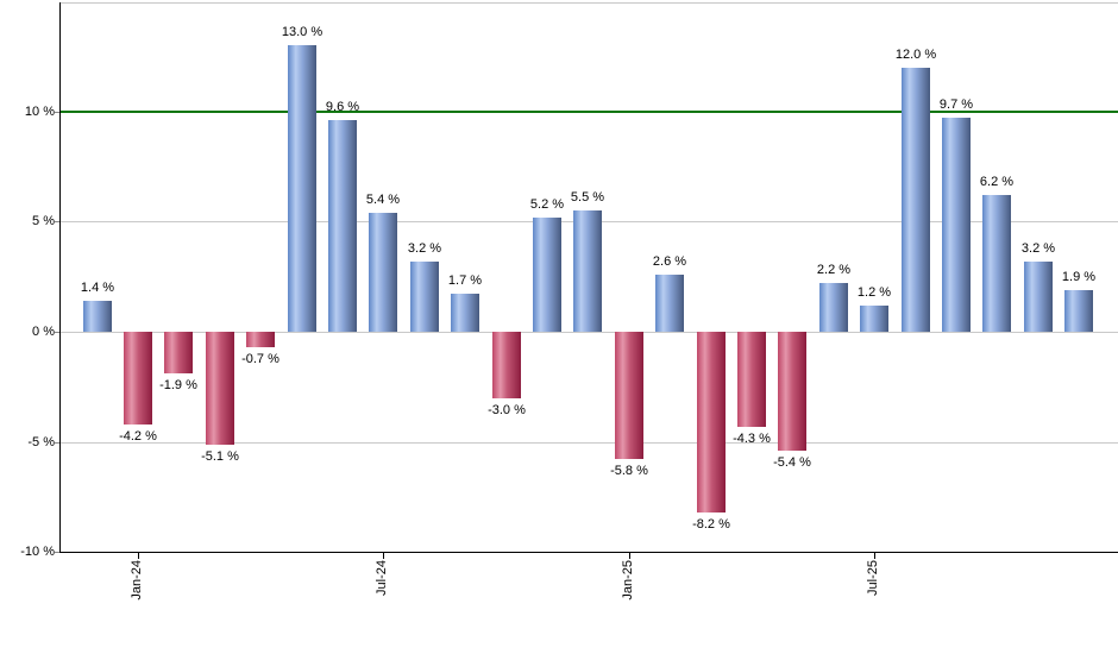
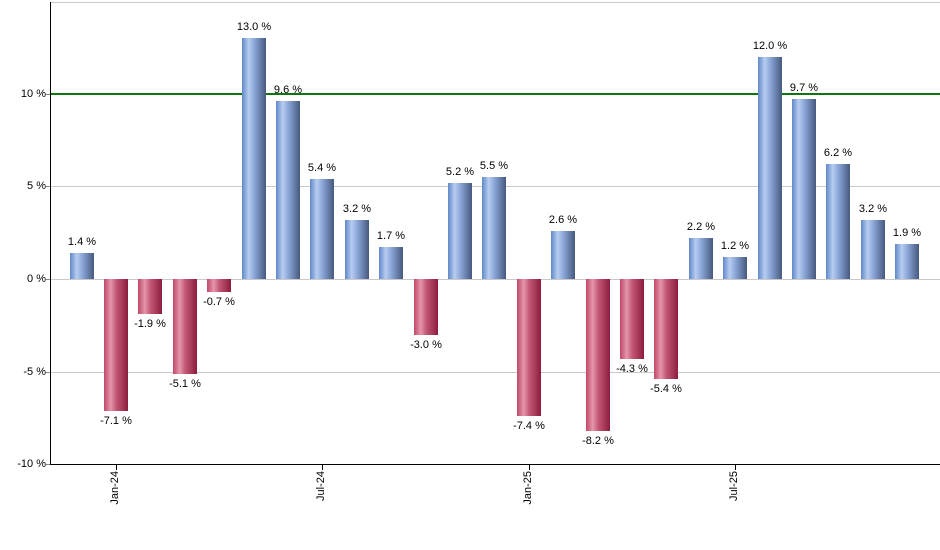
Jan-24: -4.2 -> -7.1
Jan-25: -5.8 -> -7.4
